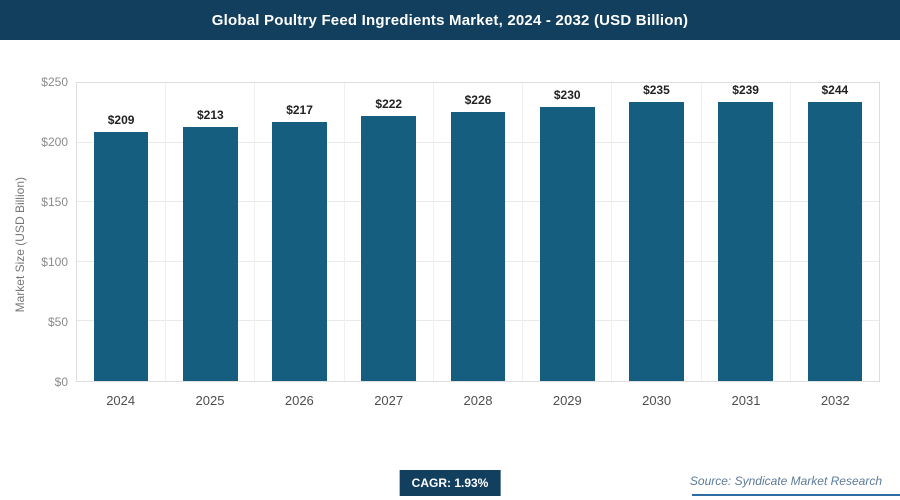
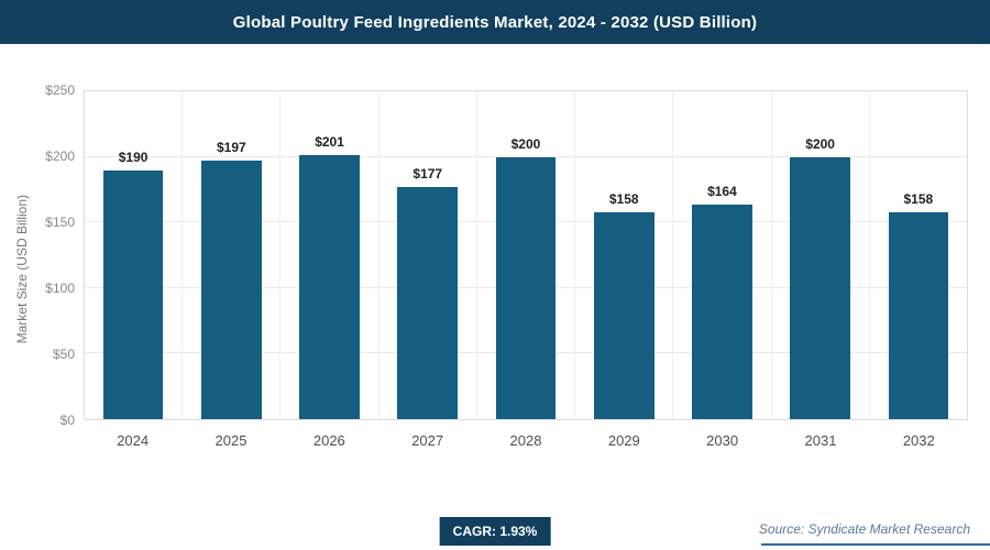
2024: $209 -> $190
2025: $213 -> $197
2026: $217 -> $201
2027: $222 -> $177
2028: $226 -> $200
2029: $230 -> $158
2030: $235 -> $164
2031: $239 -> $200
2032: $244 -> $158
